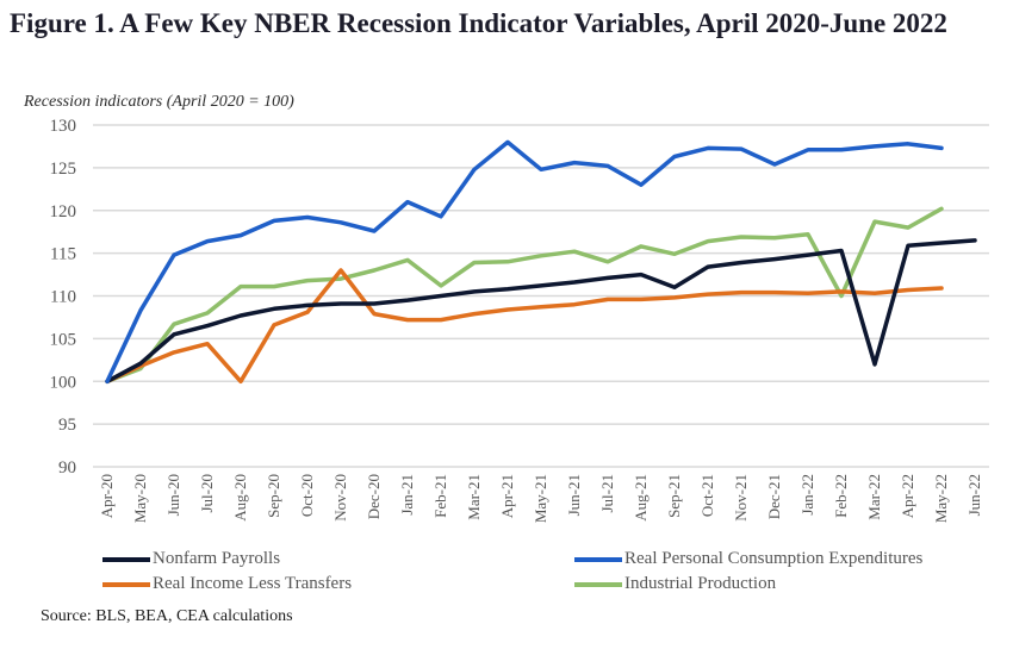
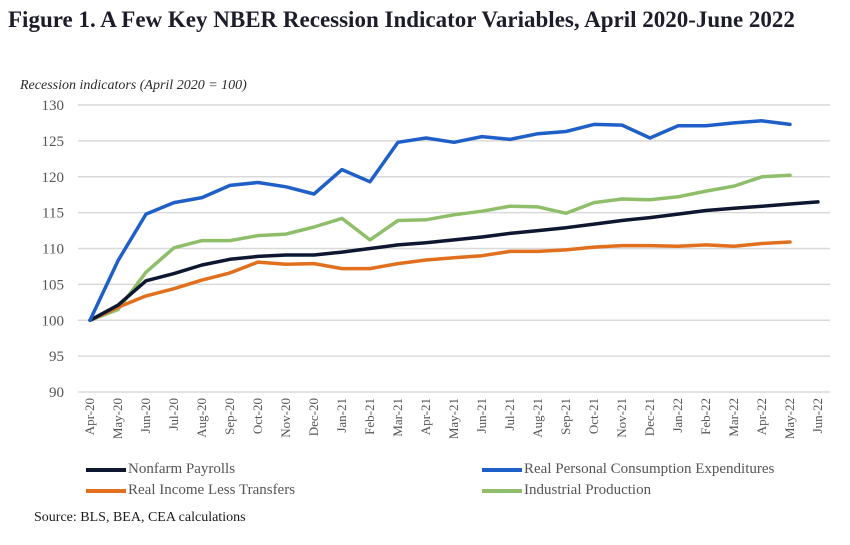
Industrial Production/Jul-20: 108 -> 110
Real Income Less Transfers/Aug-20: 100 -> 106
Real Income Less Transfers/Nov-20: 113 -> 108
Real Personal Consumption Expenditures/Apr-21: 128 -> 125
Industrial Production/Jul-21: 114 -> 116
Real Personal Consumption Expenditures/Aug-21: 123 -> 126
Nonfarm Payrolls/Sep-21: 111 -> 113
Industrial Production/Feb-22: 110 -> 118
Nonfarm Payrolls/Mar-22: 102 -> 116
Industrial Production/Apr-22: 118 -> 120
